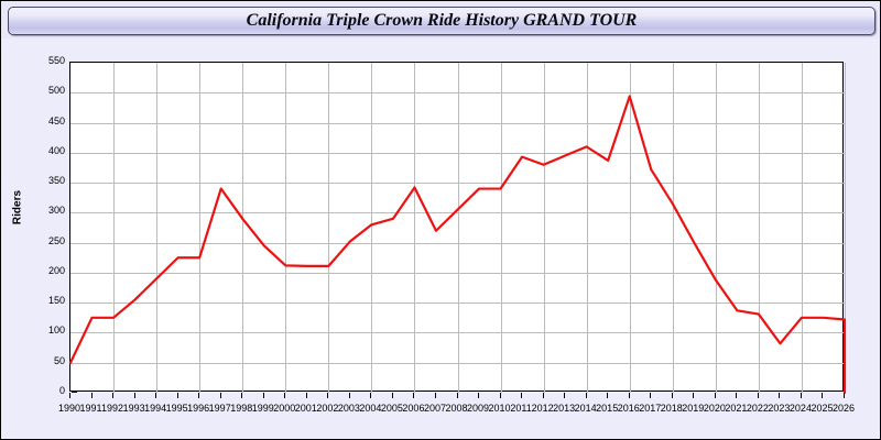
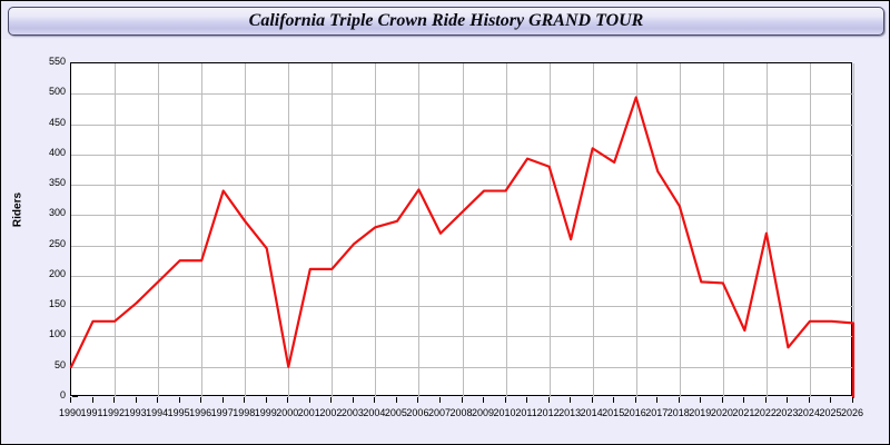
2000: 210 -> 50
2013: 400 -> 260
2019: 250 -> 190
2021: 140 -> 110
2022: 130 -> 270
